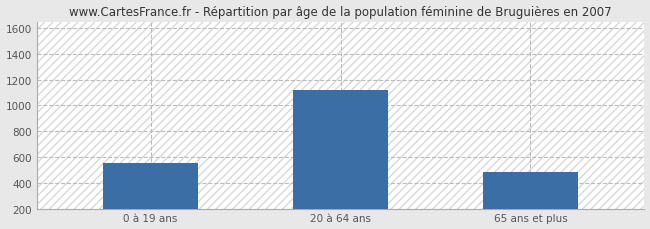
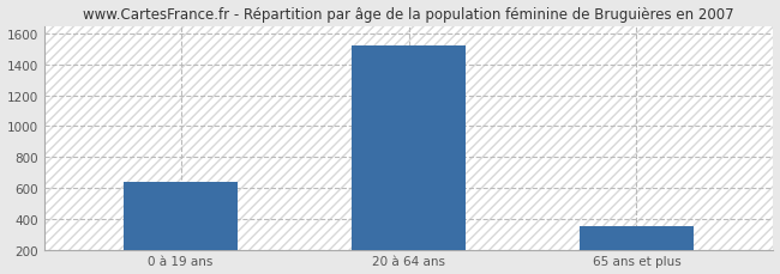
0 à 19 ans: 550 -> 640
20 à 64 ans: 1120 -> 1520
65 ans et plus: 480 -> 360
